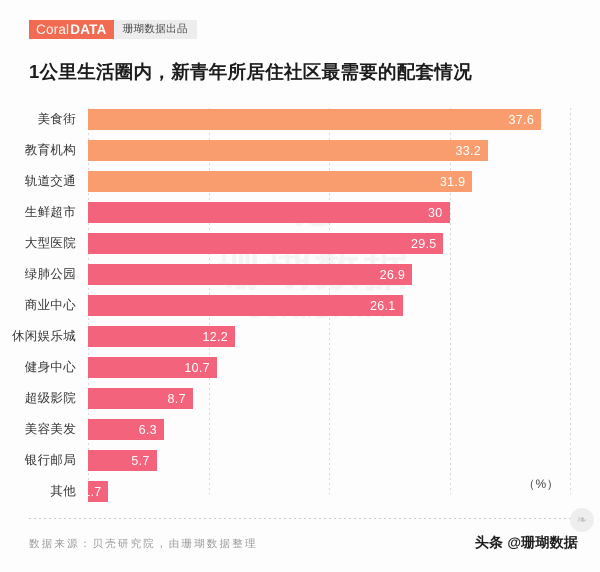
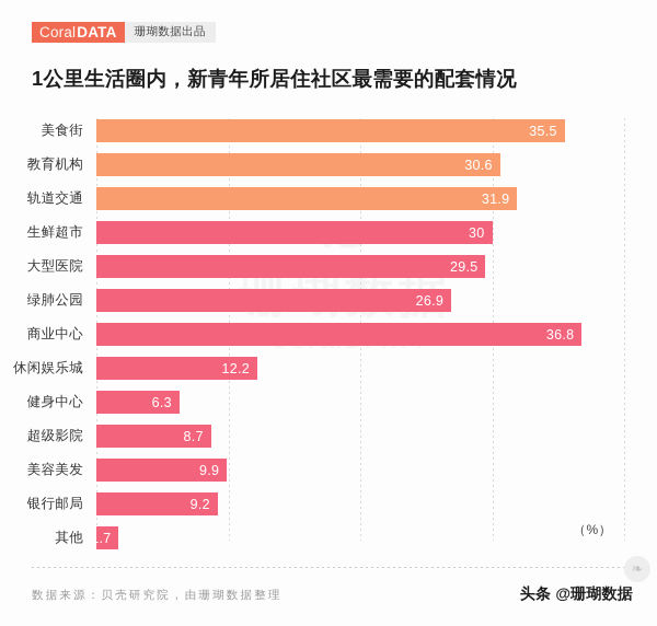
美食街: 37.6 -> 35.5
教育机构: 33.2 -> 30.6
商业中心: 26.1 -> 36.8
健身中心: 10.7 -> 6.3
美容美发: 6.3 -> 9.9
银行邮局: 5.7 -> 9.2
